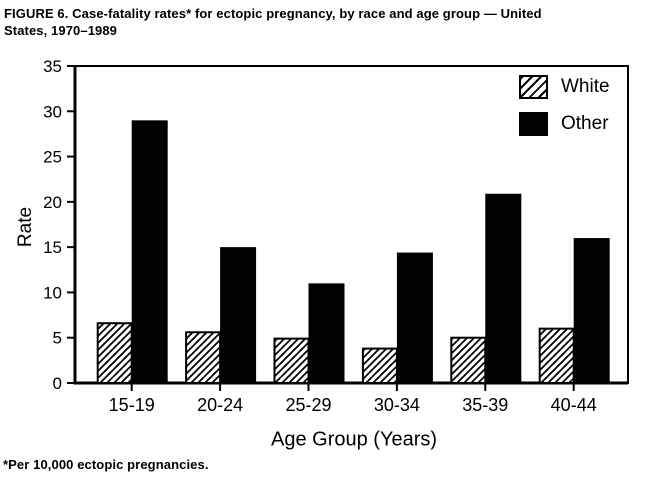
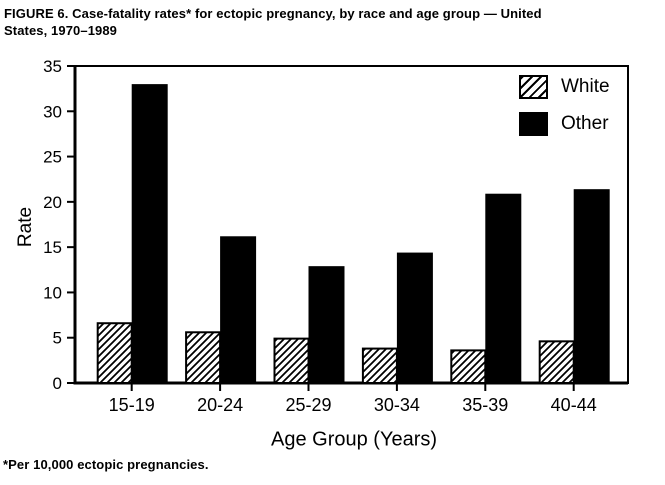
Other/15-19: 29 -> 33
Other/20-24: 15 -> 16
Other/25-29: 11 -> 13
White/35-39: 5 -> 4
White/40-44: 6 -> 5
Other/40-44: 16 -> 21
